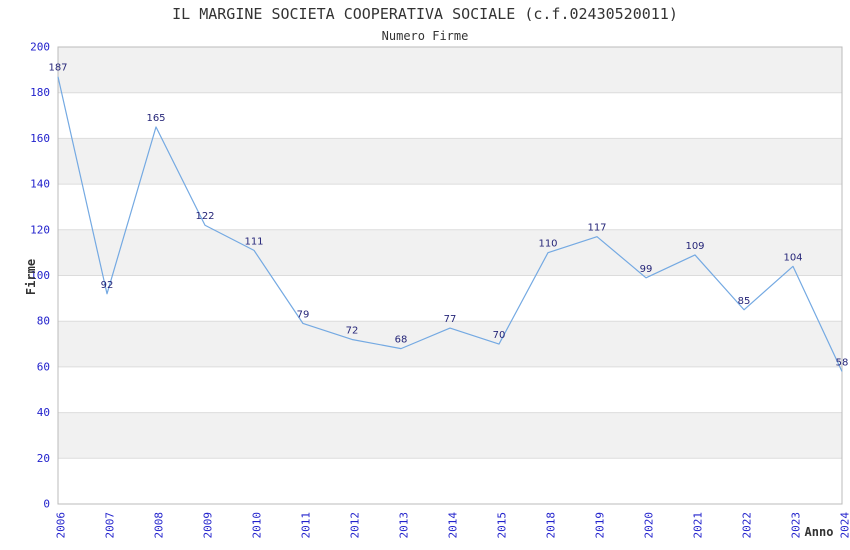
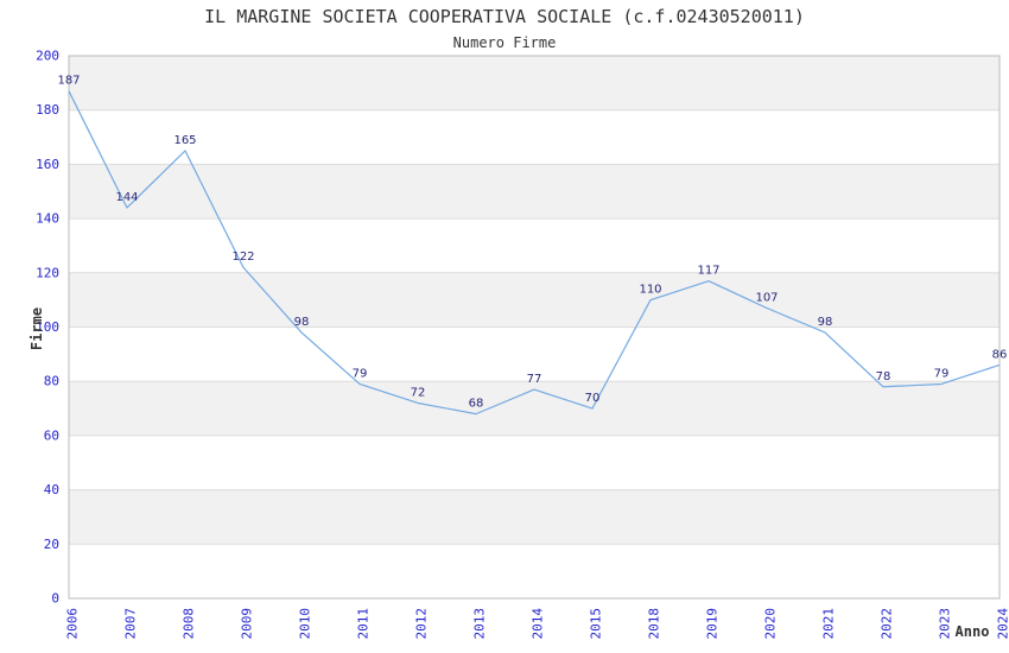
2007: 92 -> 144
2010: 111 -> 98
2020: 99 -> 107
2021: 109 -> 98
2022: 85 -> 78
2023: 104 -> 79
2024: 58 -> 86
